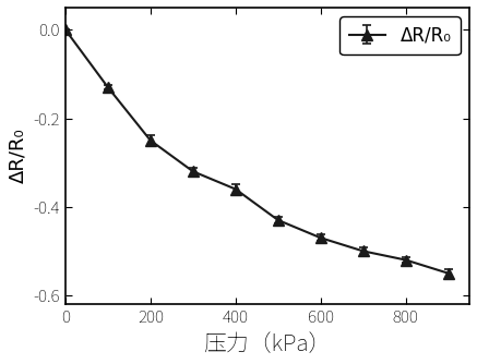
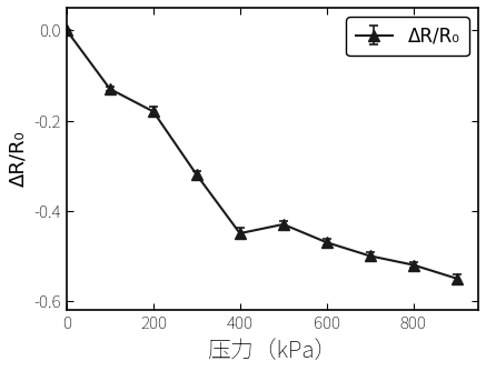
200: -0.25 -> -0.18
400: -0.36 -> -0.45
